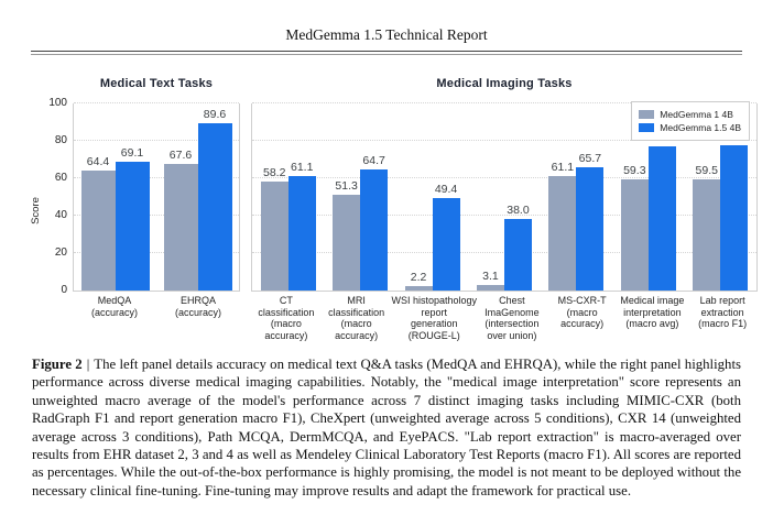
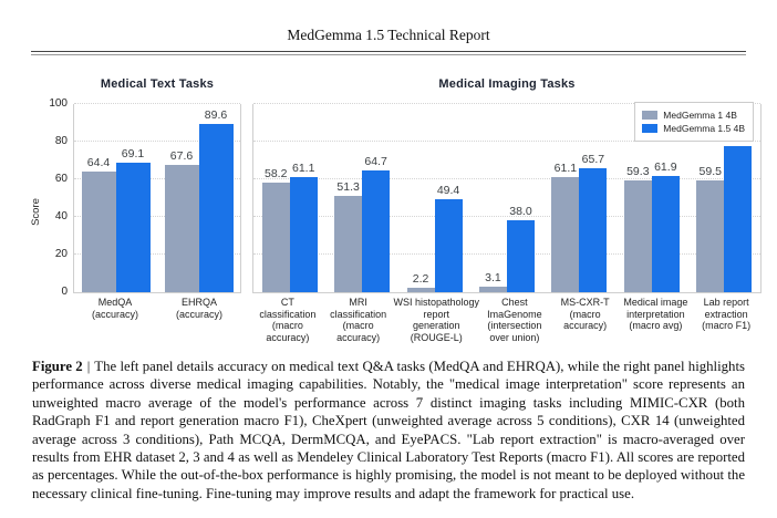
Medical Imaging Tasks/MedGemma 1.5 4B/Medical image interpretation (macro avg): 77.0 -> 61.9
